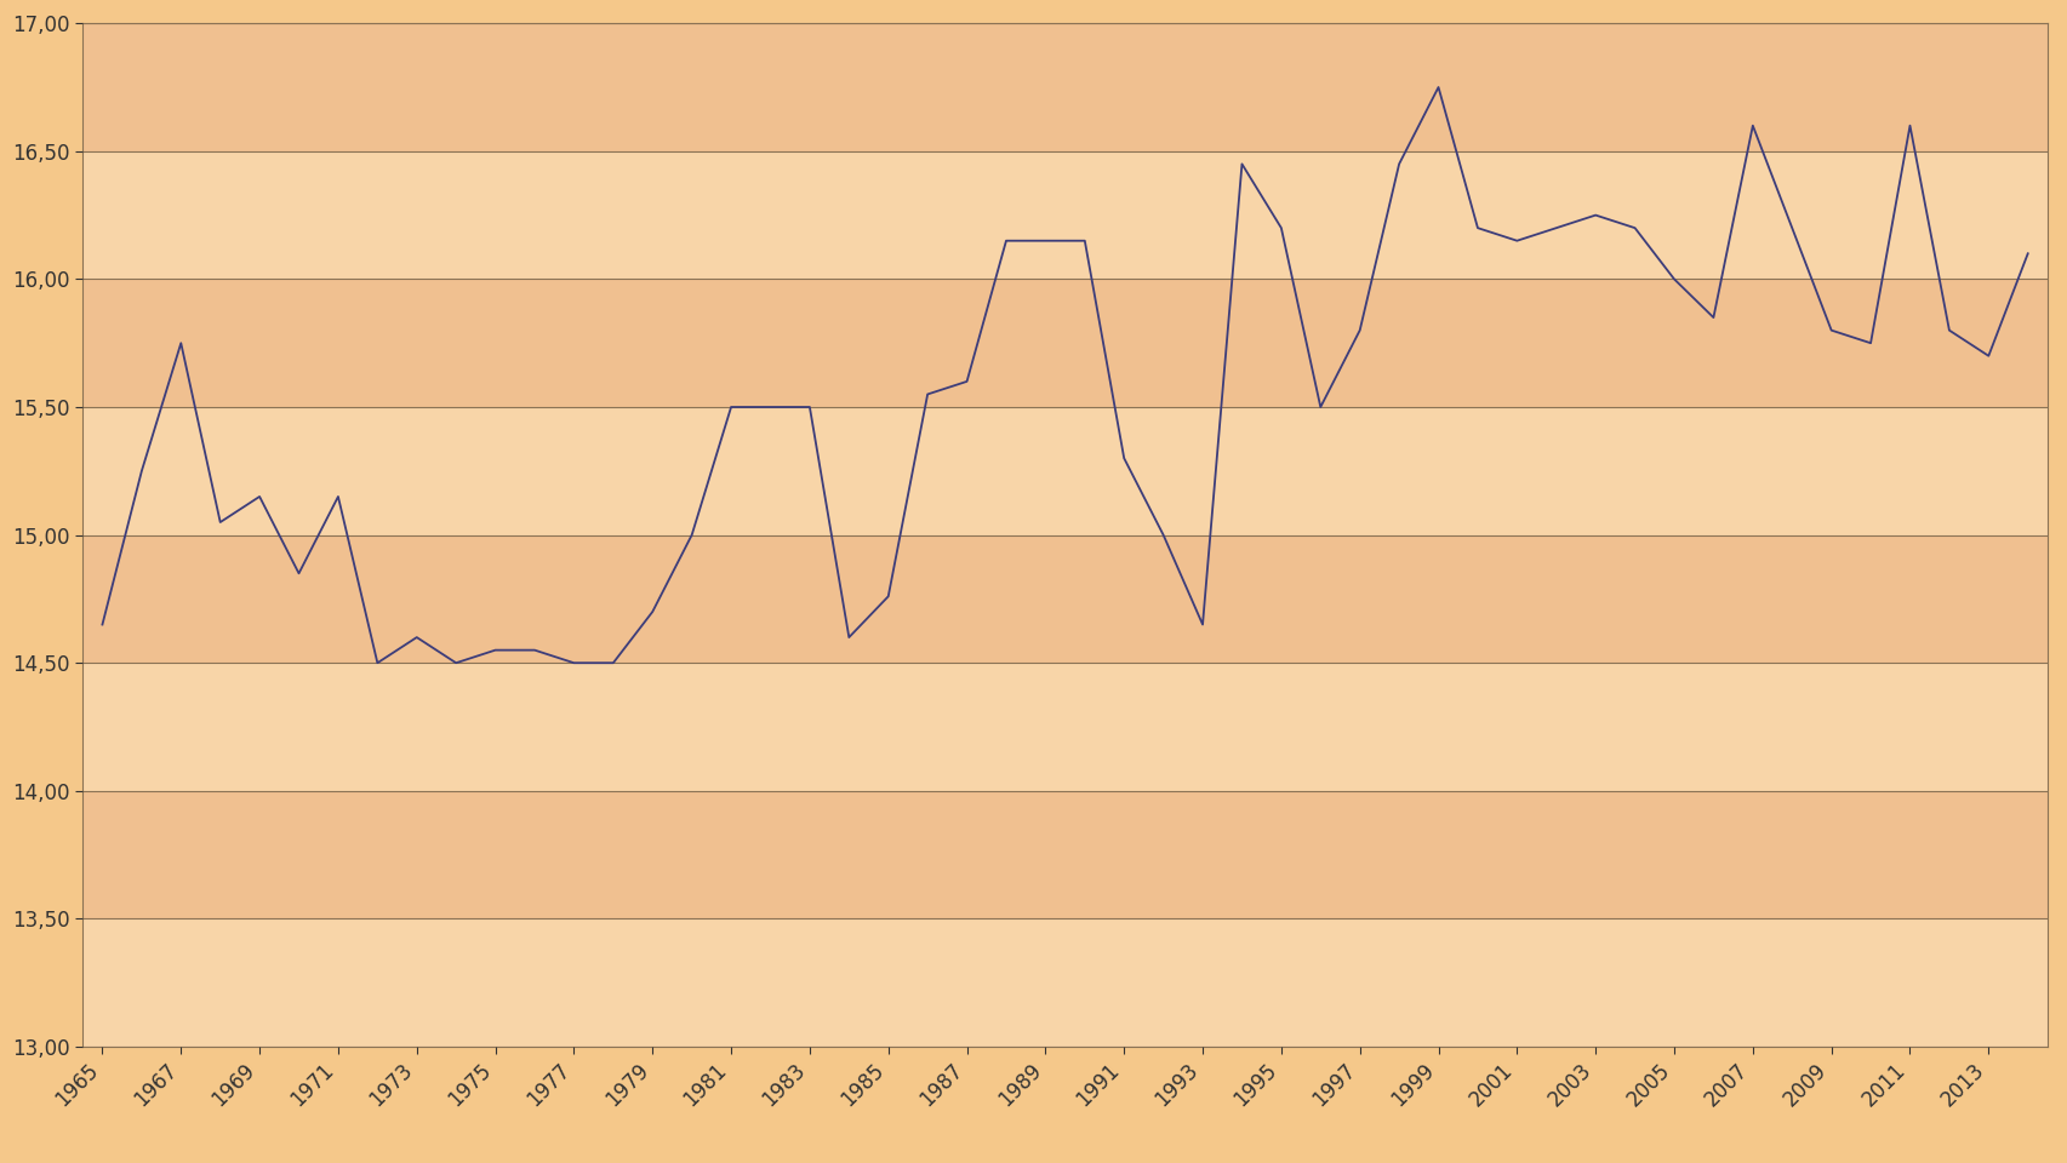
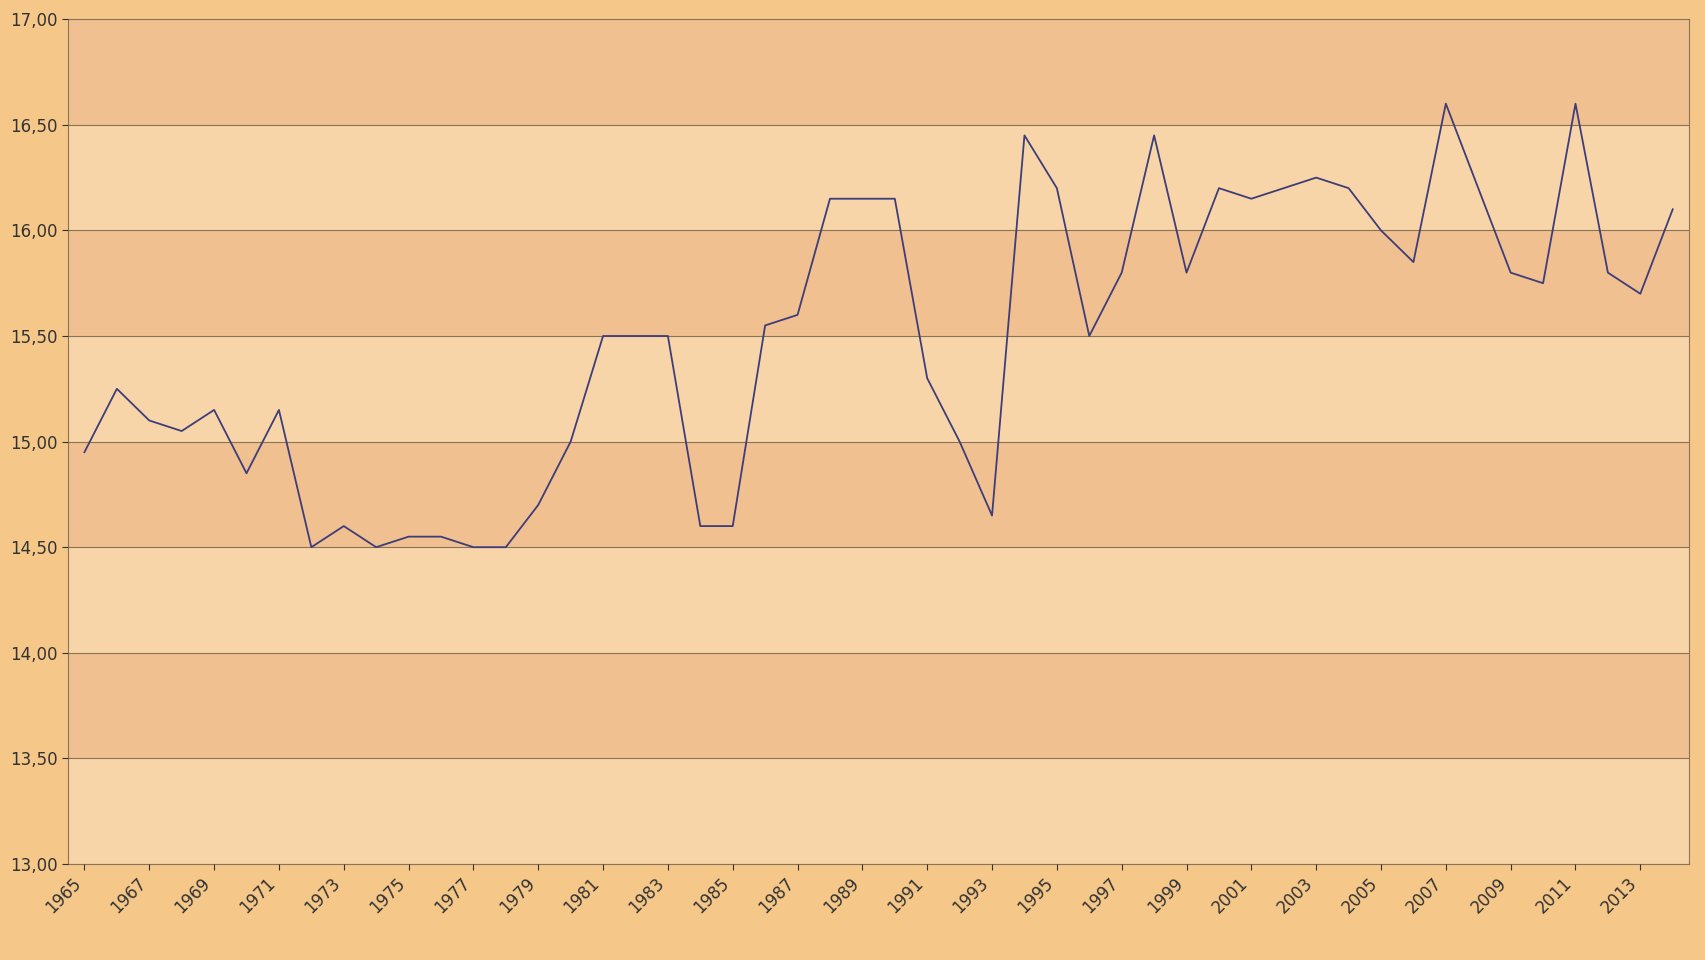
1965: 14,65 -> 14,95
1967: 15,75 -> 15,10
1985: 14,76 -> 14,60
1999: 16,75 -> 15,80
